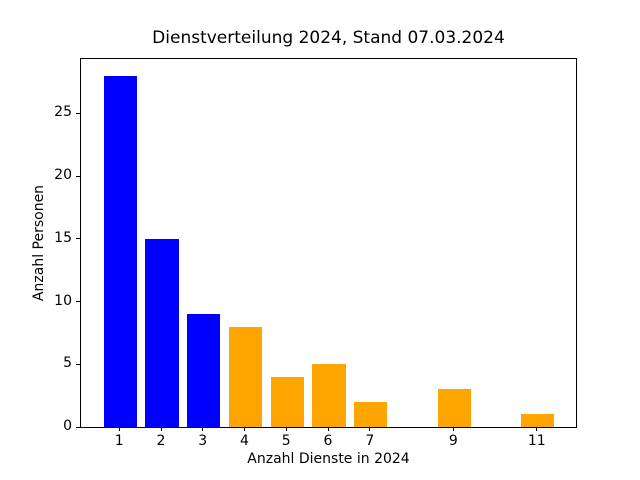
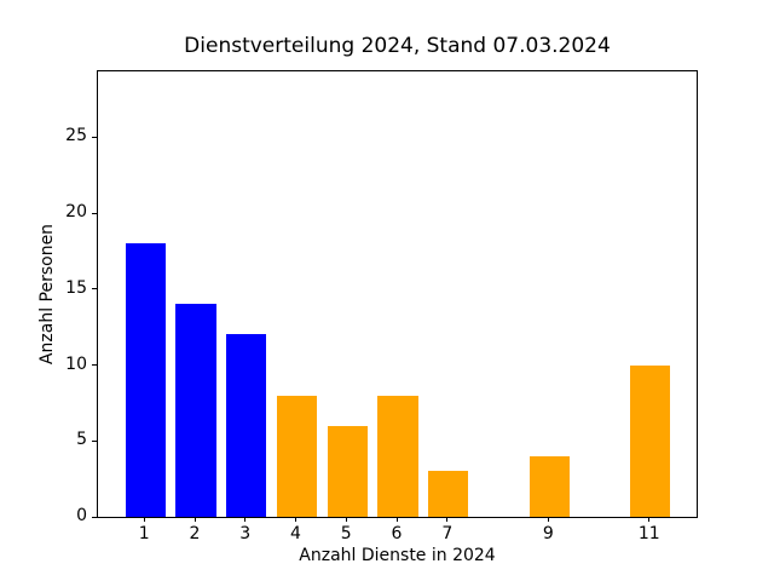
1: 28 -> 18
2: 15 -> 14
3: 9 -> 12
5: 4 -> 6
6: 5 -> 8
7: 2 -> 3
9: 3 -> 4
11: 1 -> 10
